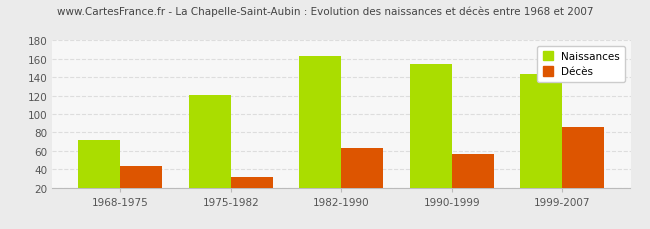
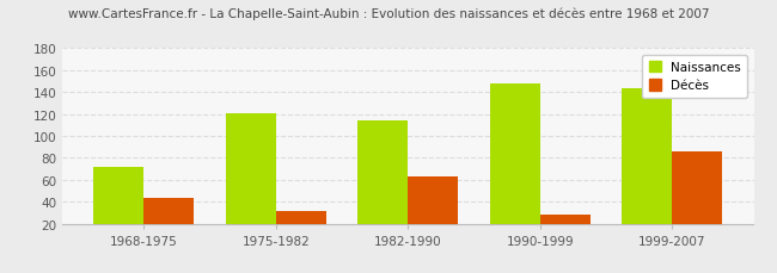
Naissances/1982-1990: 163 -> 114
Naissances/1990-1999: 154 -> 148
Décès/1990-1999: 57 -> 28
